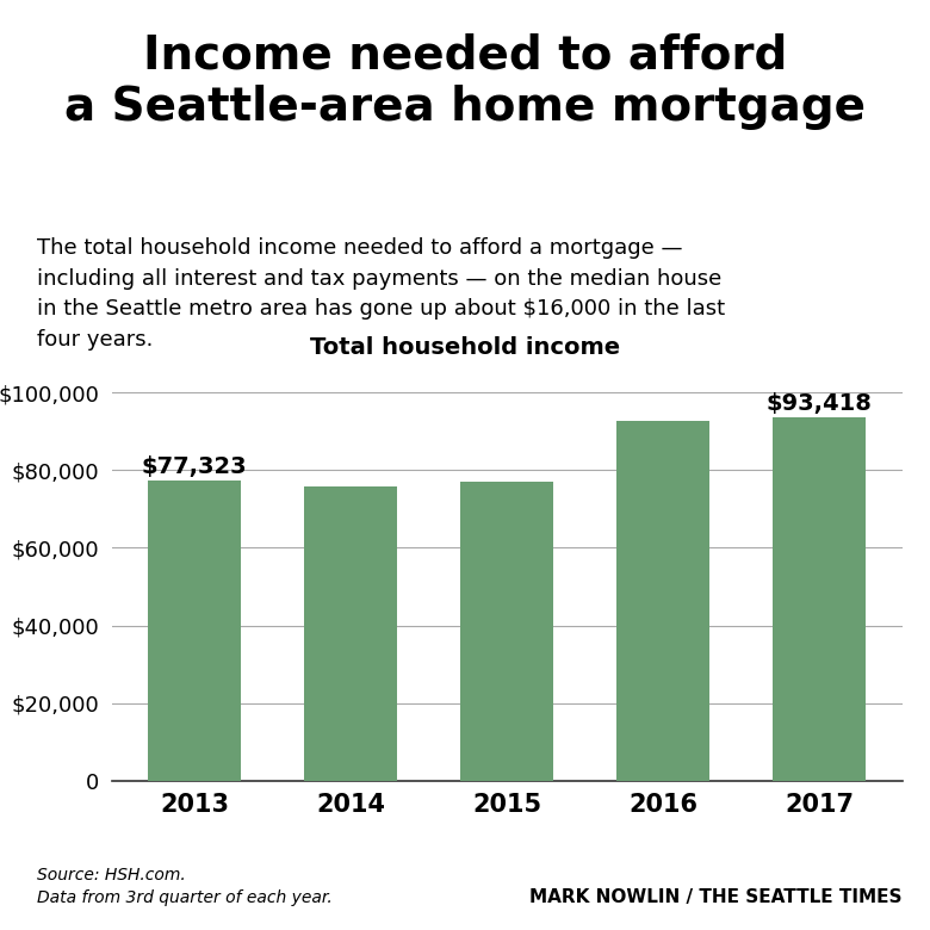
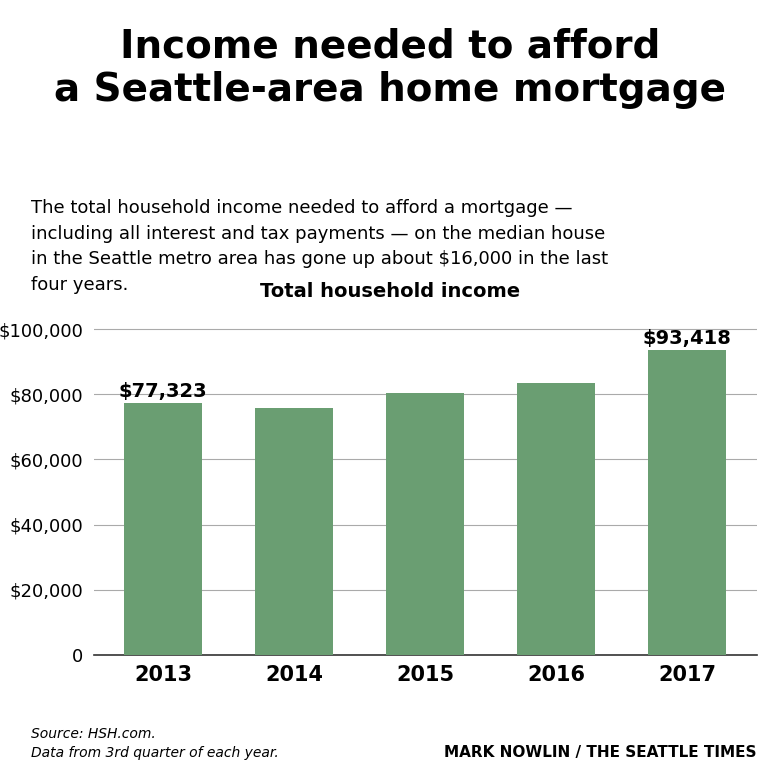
2015: $77,000 -> $80,300
2016: $92,500 -> $83,500
